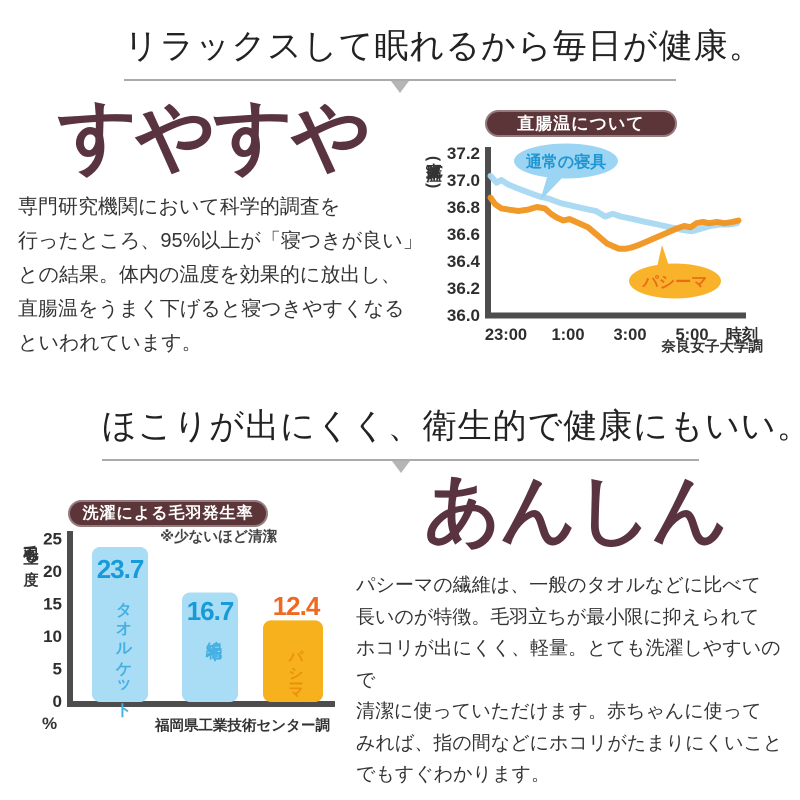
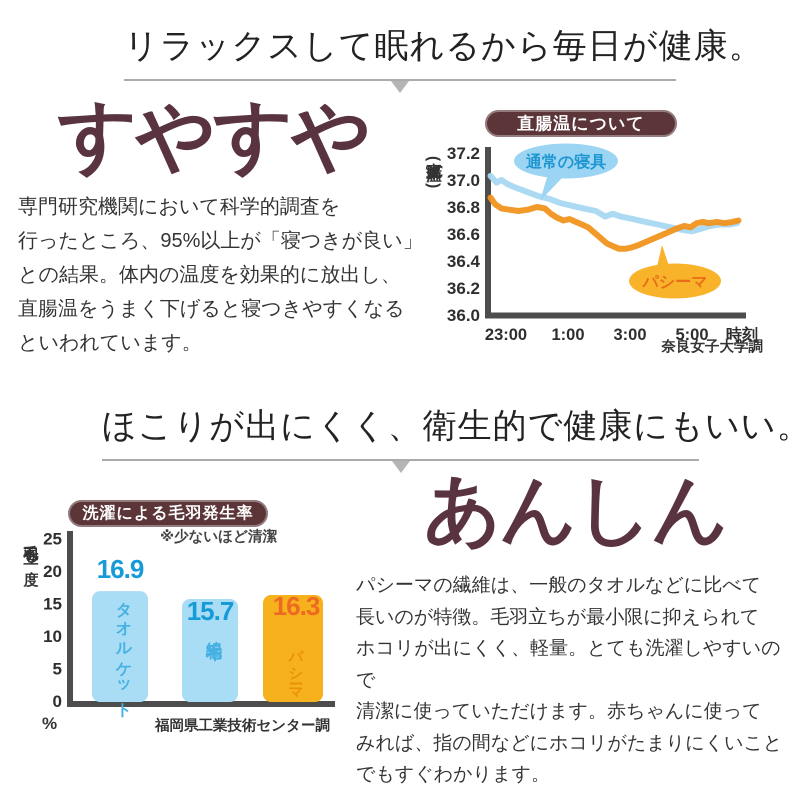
洗濯による毛羽発生率/タオルケット: 23.7 -> 16.9
洗濯による毛羽発生率/綿毛布: 16.7 -> 15.7
洗濯による毛羽発生率/パシーマ: 12.4 -> 16.3
